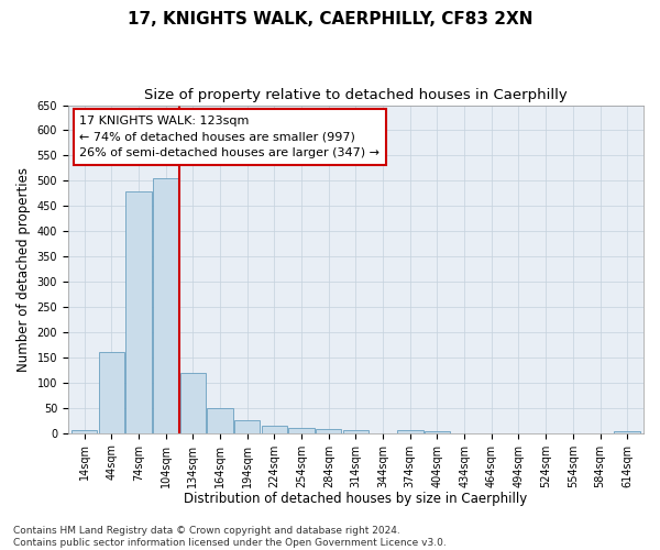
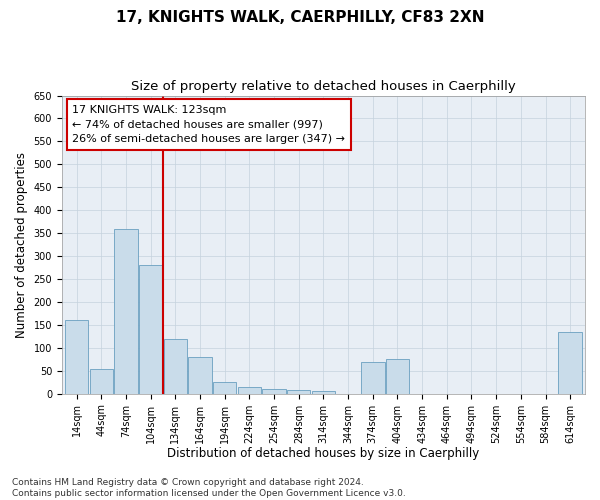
14sqm: 5 -> 160
44sqm: 160 -> 55
74sqm: 480 -> 360
104sqm: 505 -> 280
164sqm: 50 -> 80
374sqm: 5 -> 70
404sqm: 3 -> 75
614sqm: 3 -> 135
